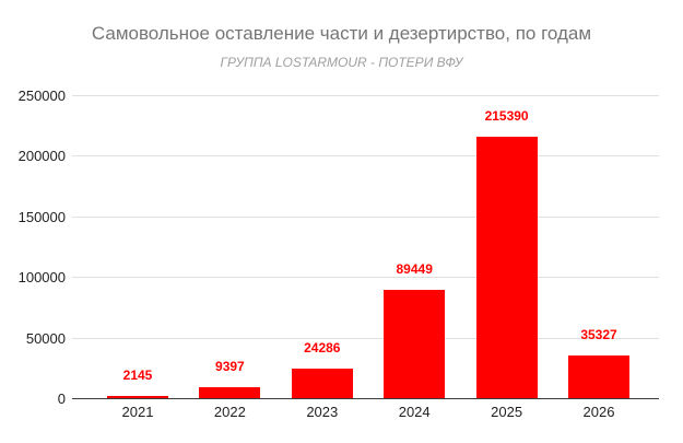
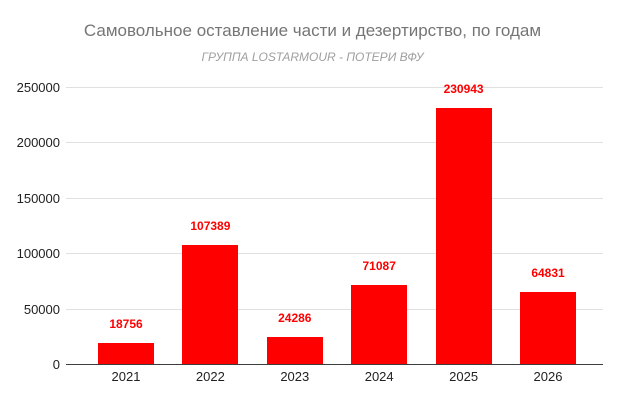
2021: 2145 -> 18756
2022: 9397 -> 107389
2024: 89449 -> 71087
2025: 215390 -> 230943
2026: 35327 -> 64831
